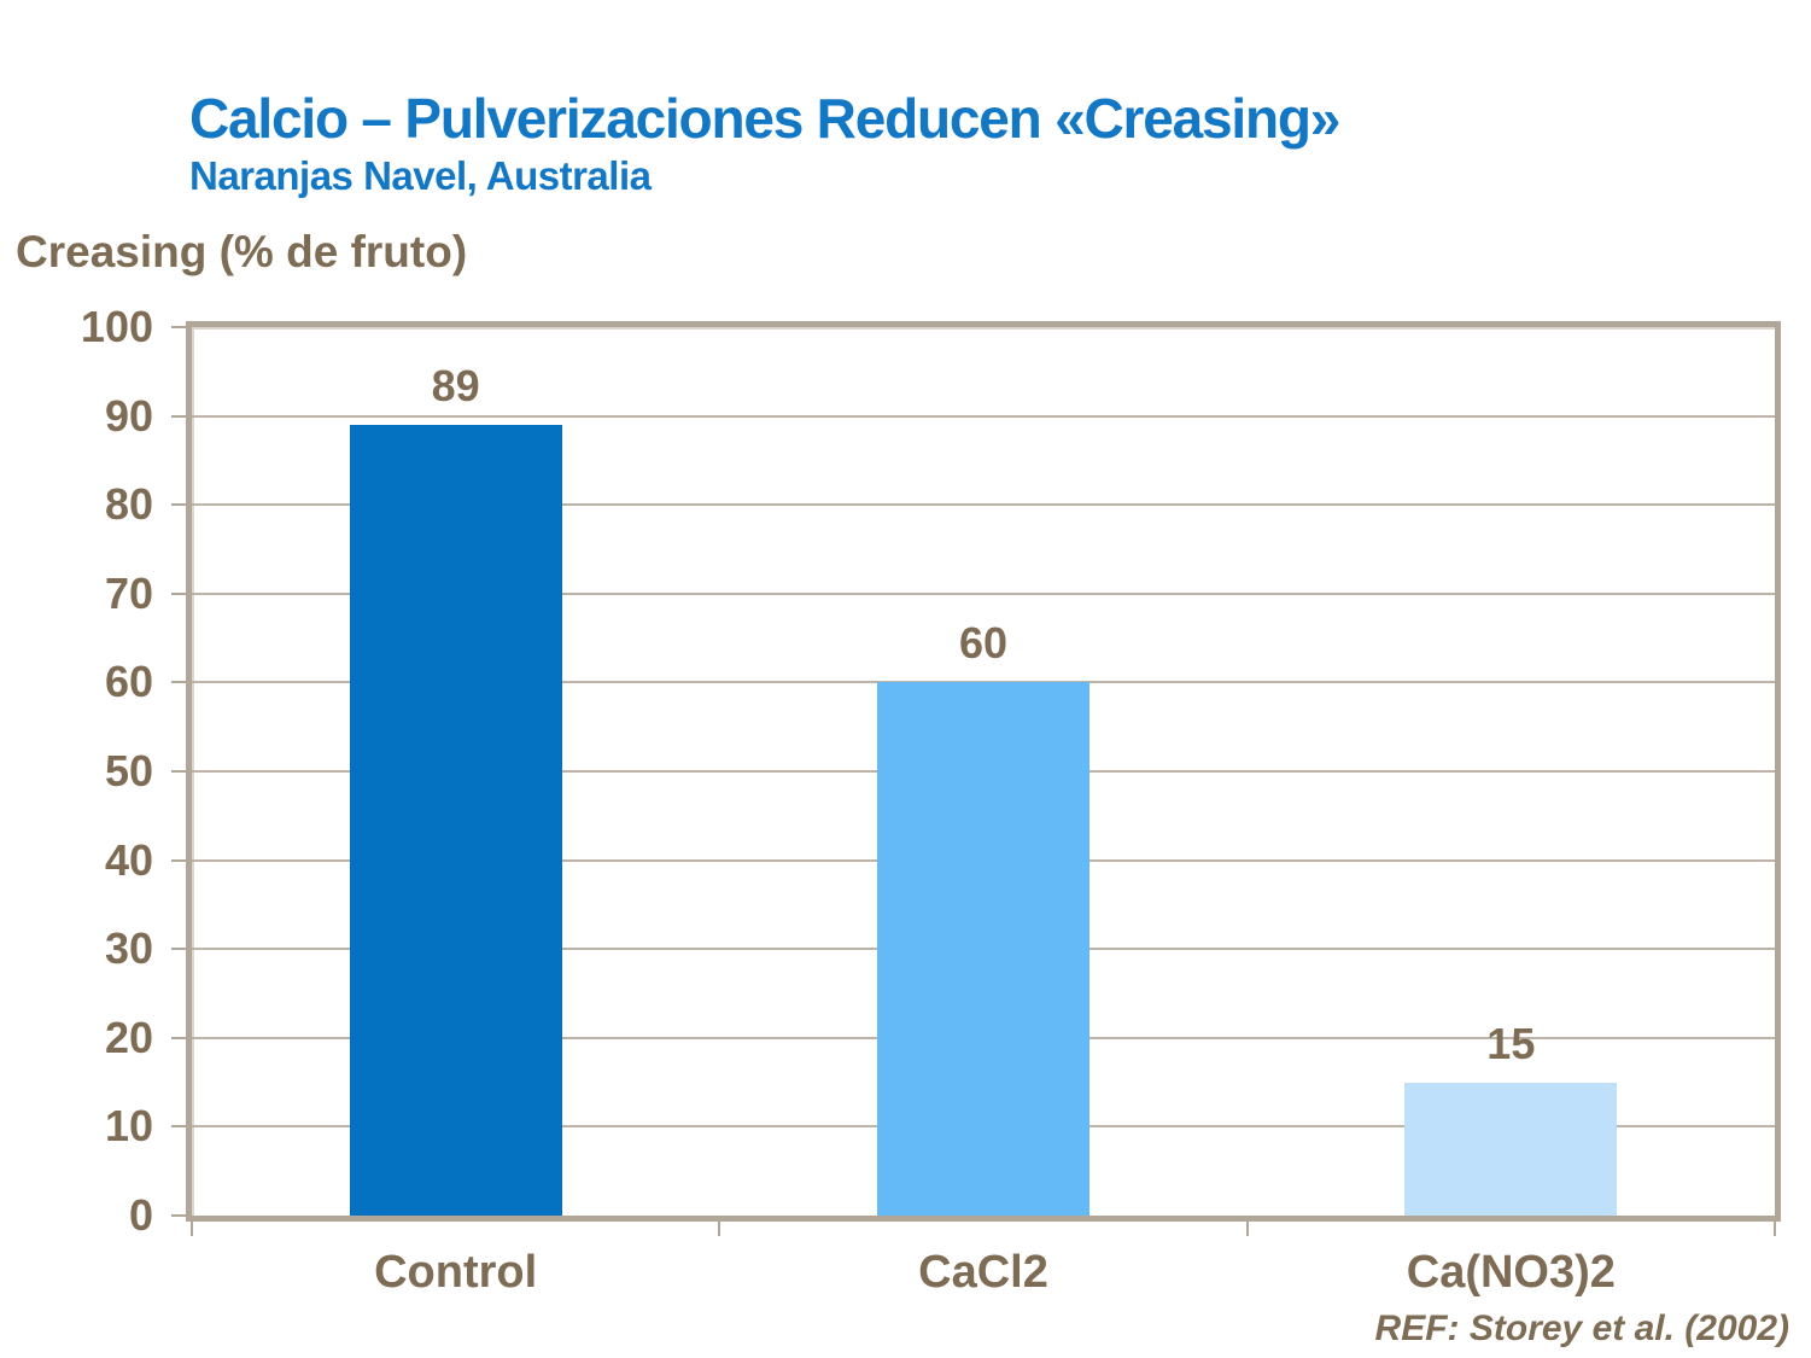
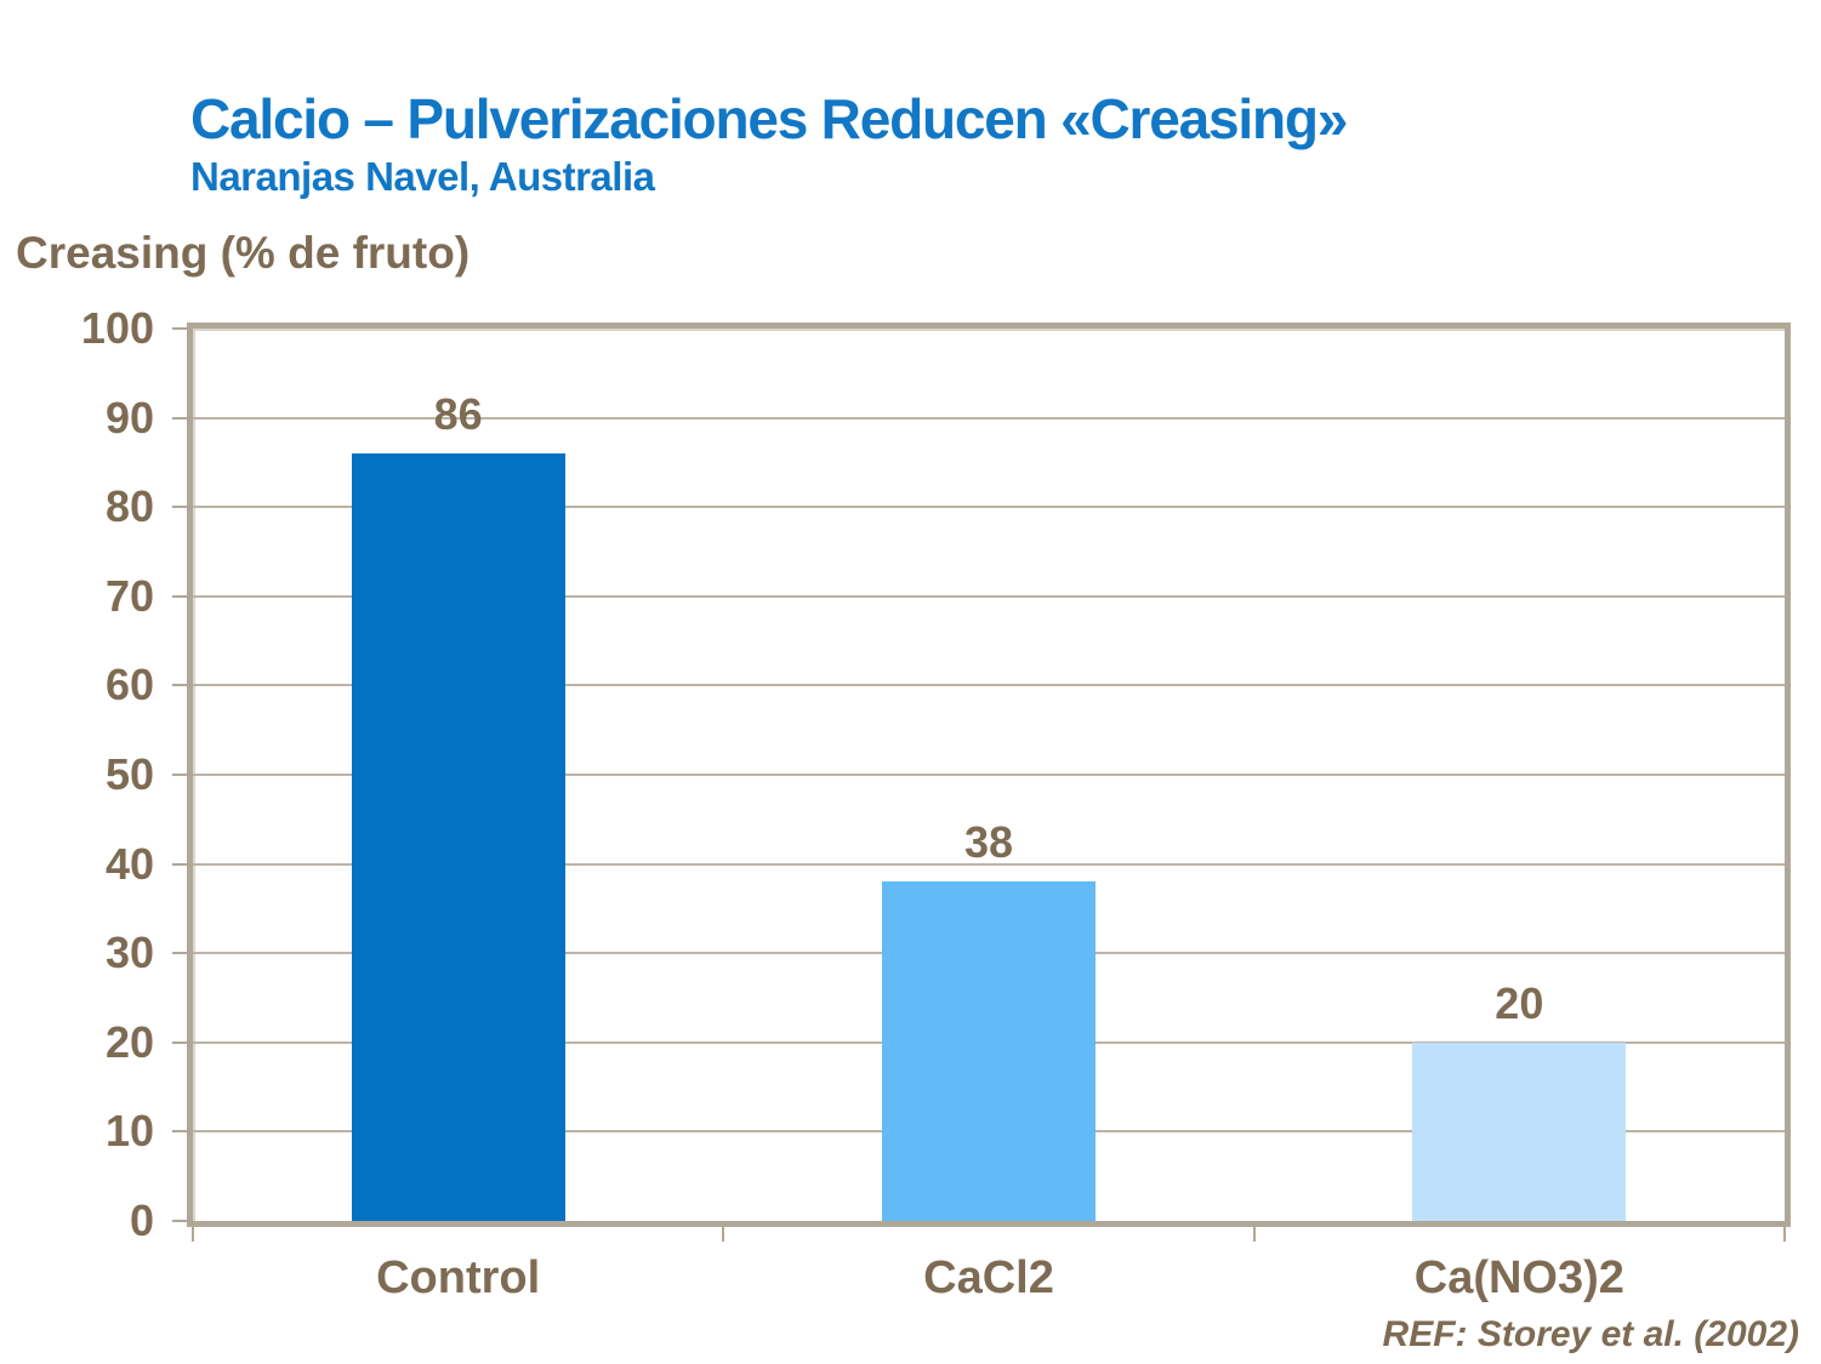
Control: 89 -> 86
CaCl2: 60 -> 38
Ca(NO3)2: 15 -> 20
